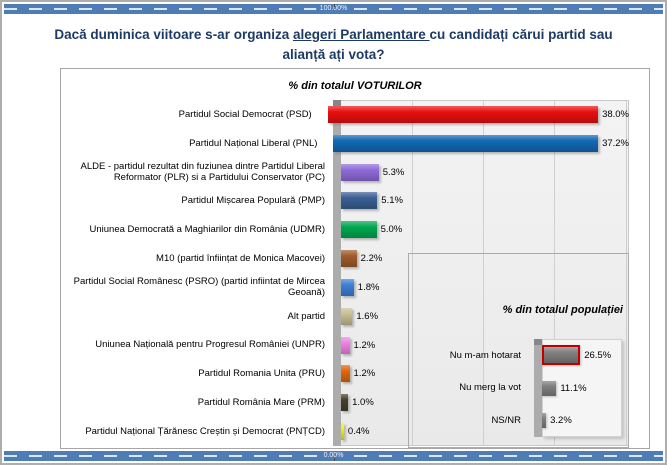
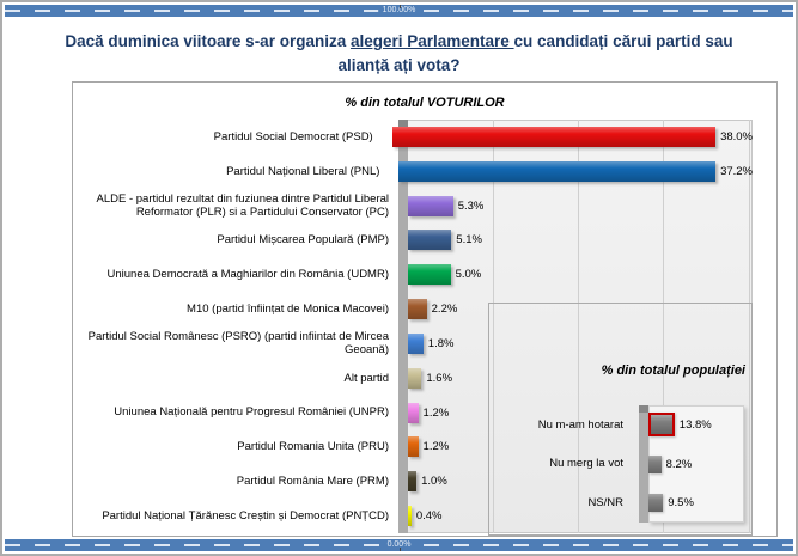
% din totalul populației/Nu m-am hotarat: 26.5% -> 13.8%
% din totalul populației/Nu merg la vot: 11.1% -> 8.2%
% din totalul populației/NS/NR: 3.2% -> 9.5%
